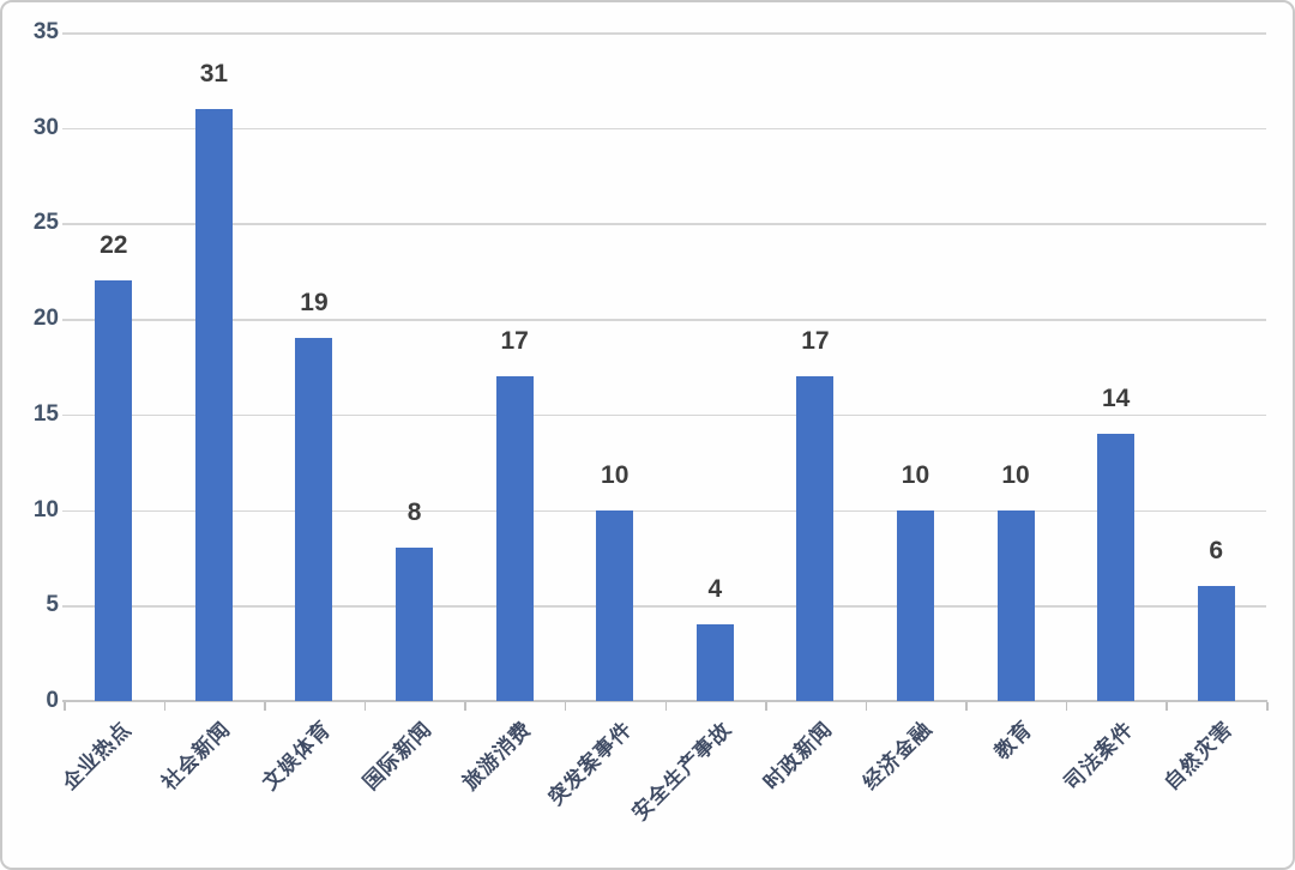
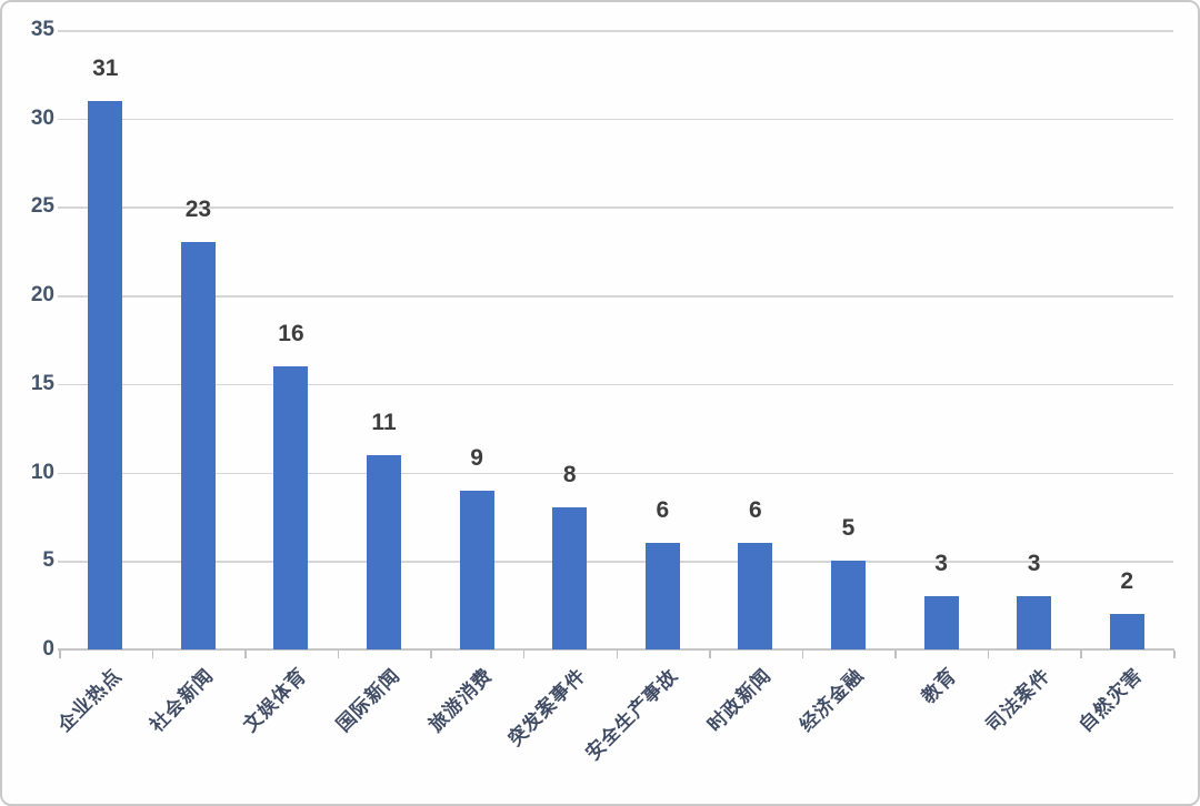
企业热点: 22 -> 31
社会新闻: 31 -> 23
文娱体育: 19 -> 16
国际新闻: 8 -> 11
旅游消费: 17 -> 9
突发案事件: 10 -> 8
安全生产事故: 4 -> 6
时政新闻: 17 -> 6
经济金融: 10 -> 5
教育: 10 -> 3
司法案件: 14 -> 3
自然灾害: 6 -> 2
